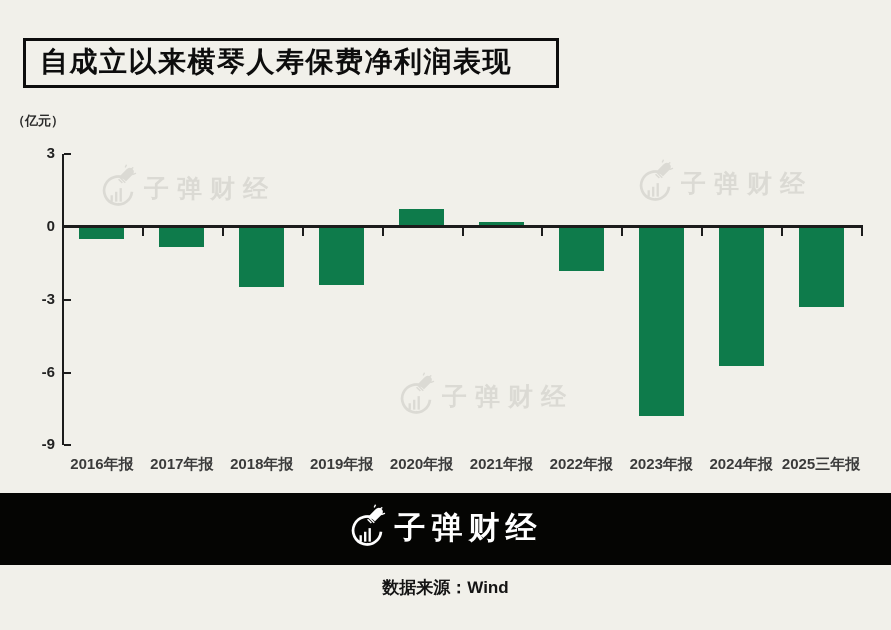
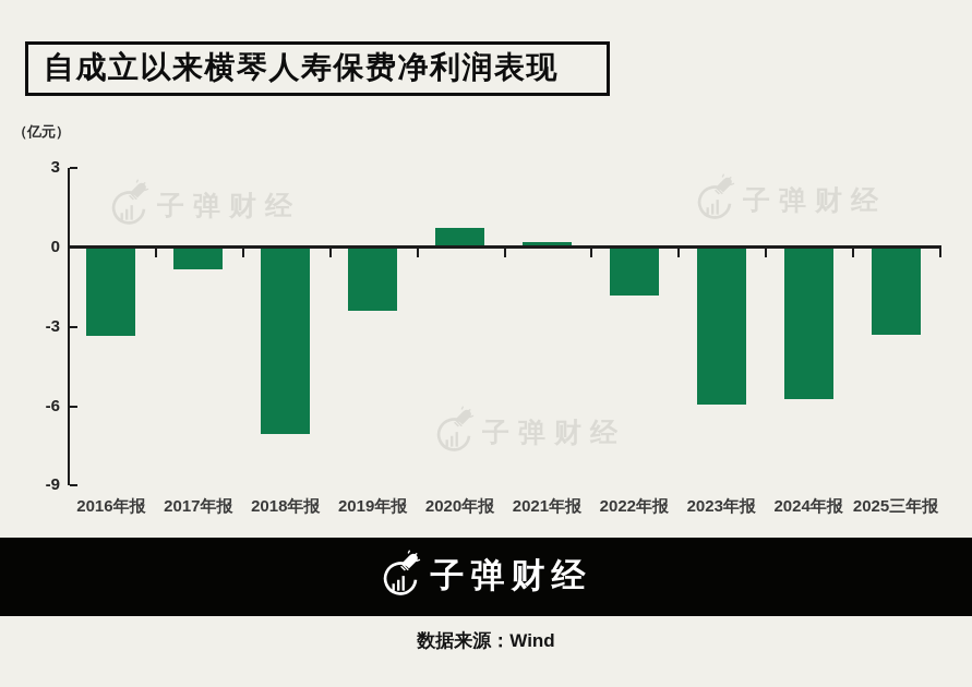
2016年报: -0.5 -> -3.3
2018年报: -2.4 -> -7.0
2023年报: -7.8 -> -5.9
